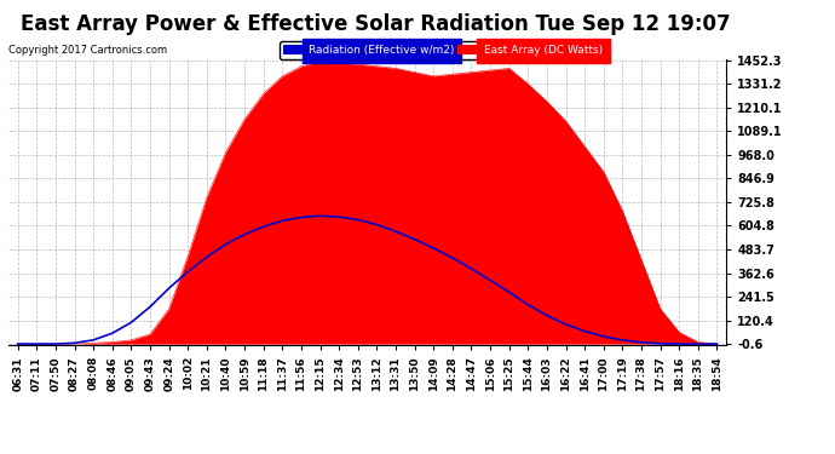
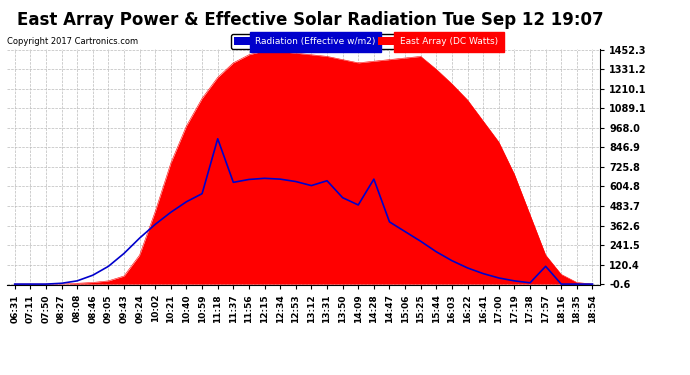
Radiation (Effective w/m2)/11:18: 600 -> 900
Radiation (Effective w/m2)/13:31: 580 -> 640
Radiation (Effective w/m2)/14:28: 440 -> 650
Radiation (Effective w/m2)/17:57: 0 -> 110
